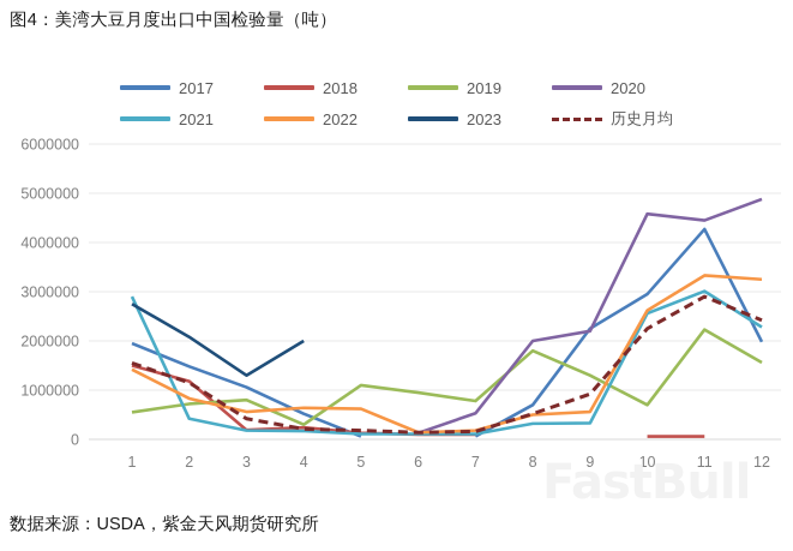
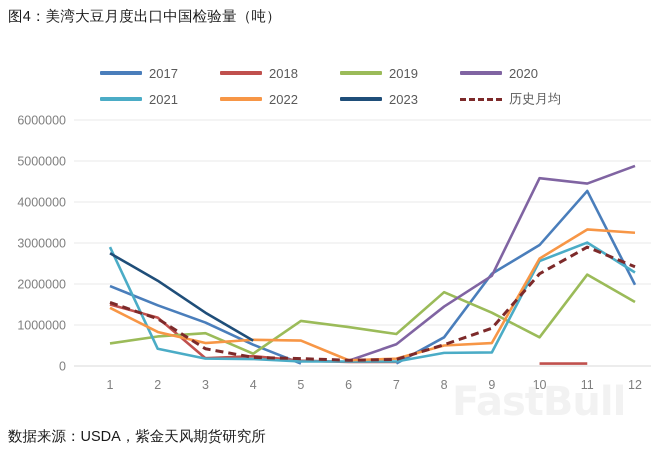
2023/4: 2000000 -> 600000
2020/8: 2000000 -> 1400000
